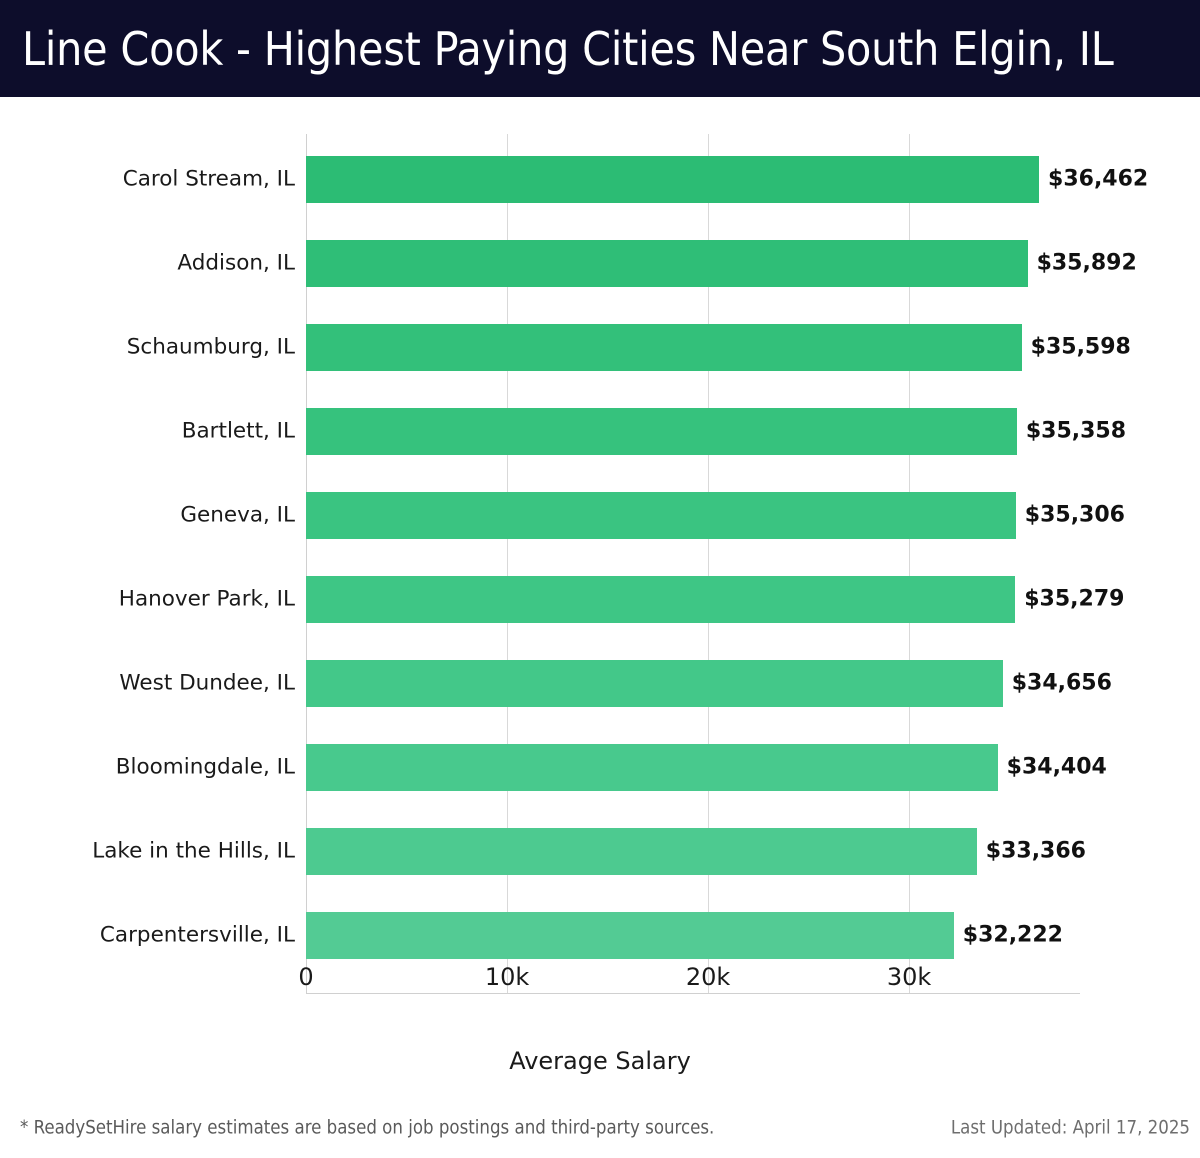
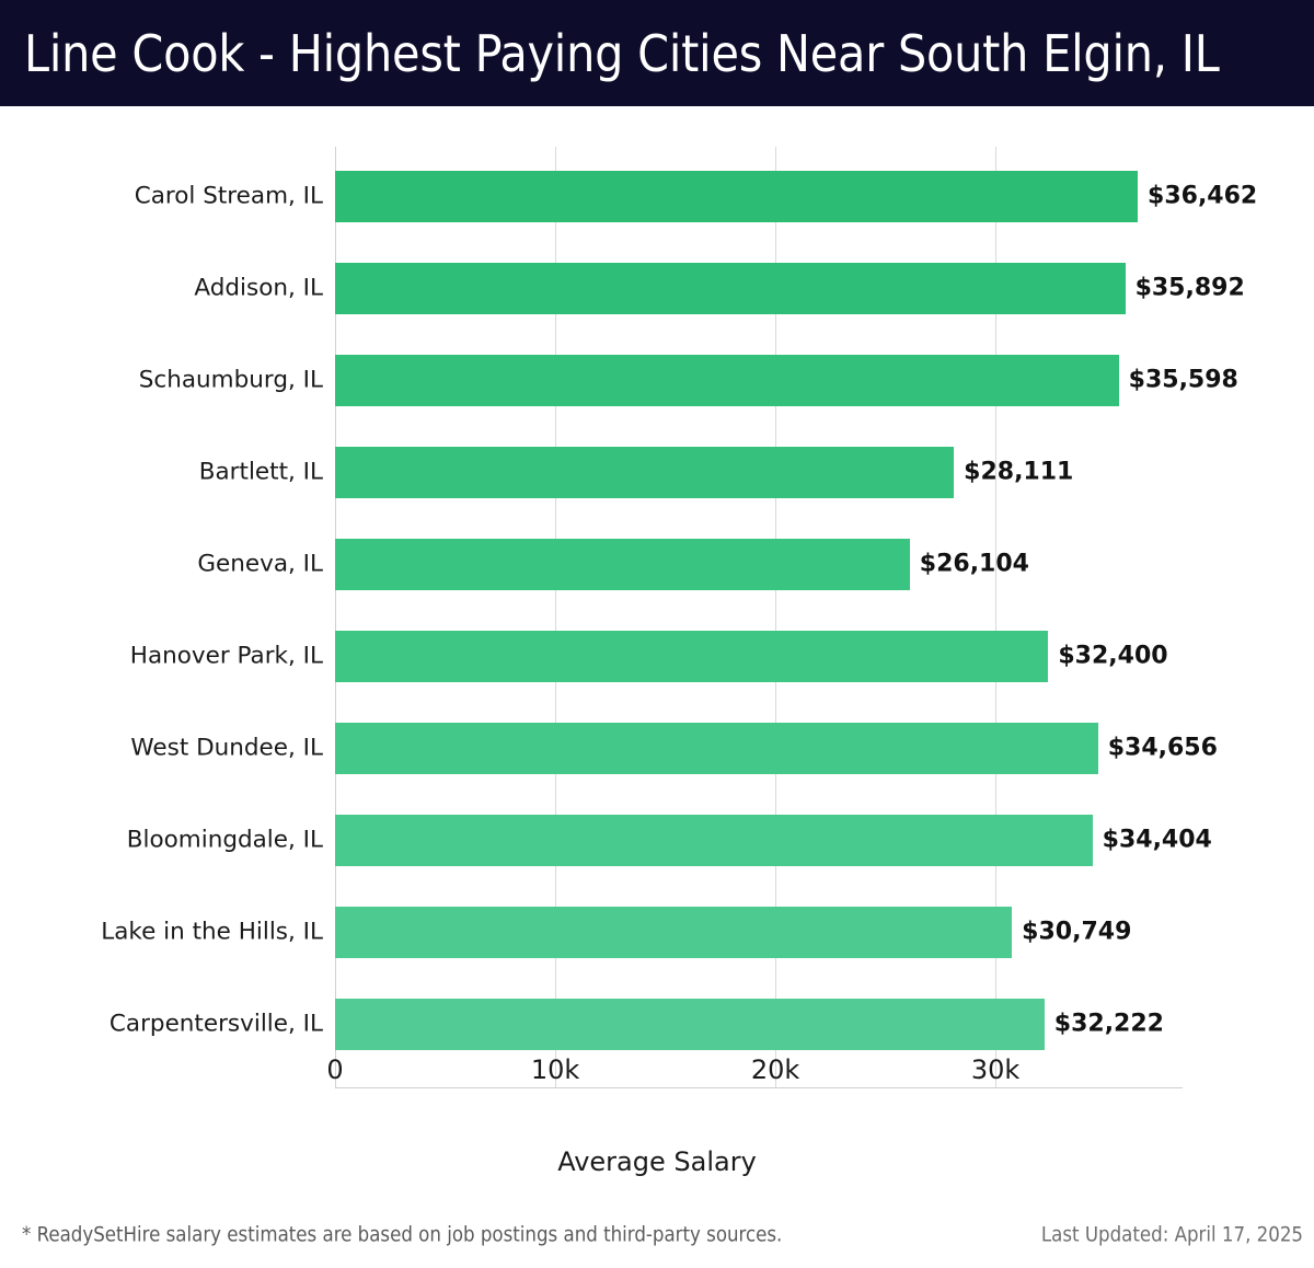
Bartlett, IL: $35,358 -> $28,111
Geneva, IL: $35,306 -> $26,104
Hanover Park, IL: $35,279 -> $32,400
Lake in the Hills, IL: $33,366 -> $30,749
